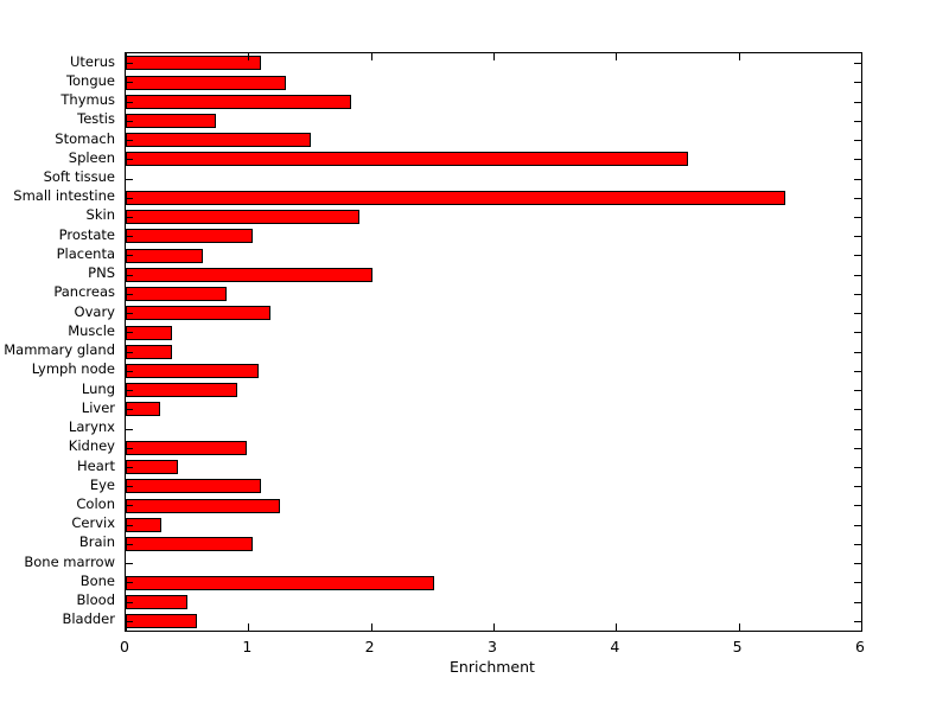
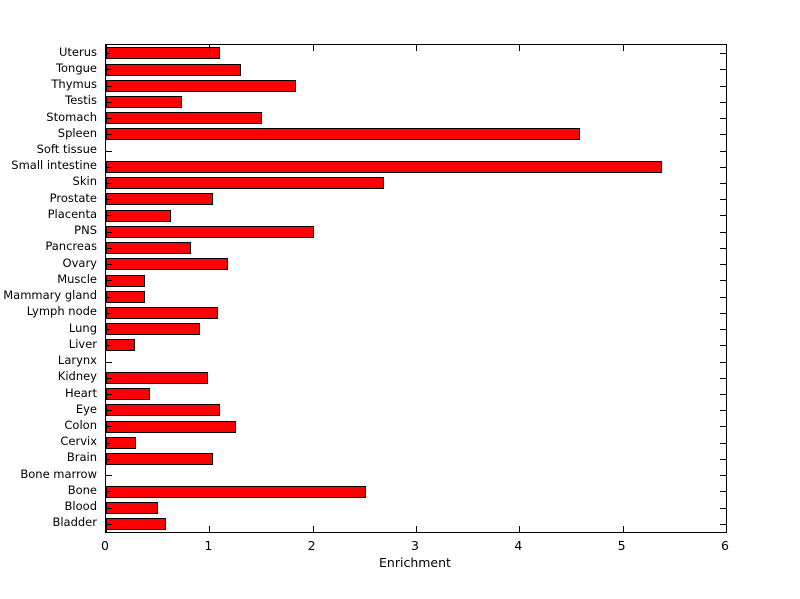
Skin: 1.91 -> 2.69
